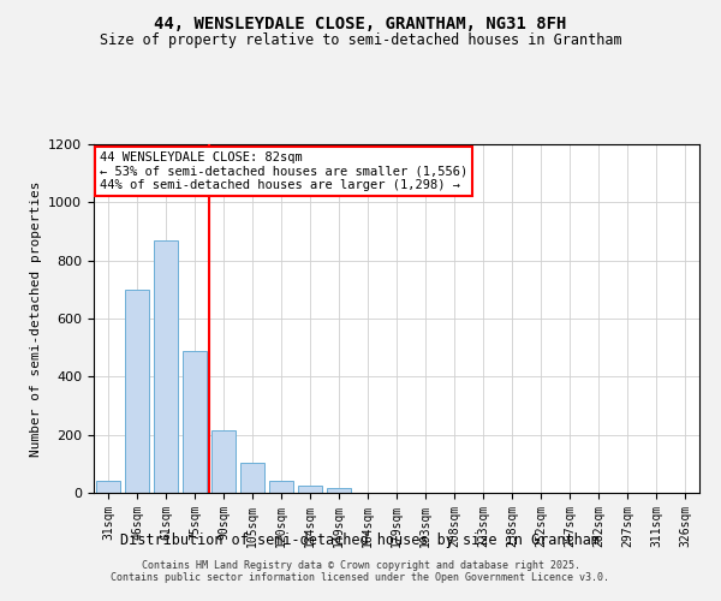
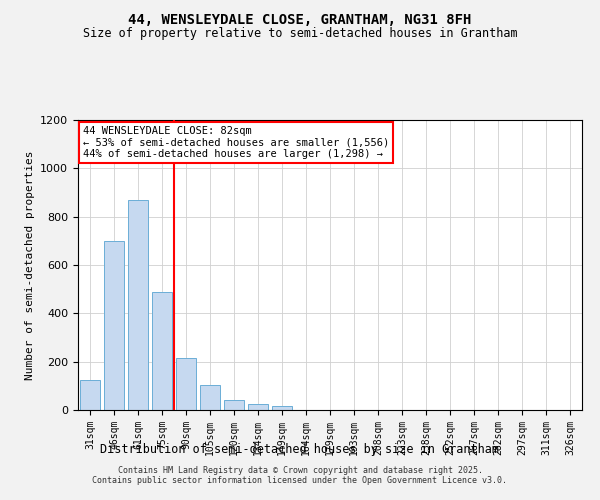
31sqm: 40 -> 125
